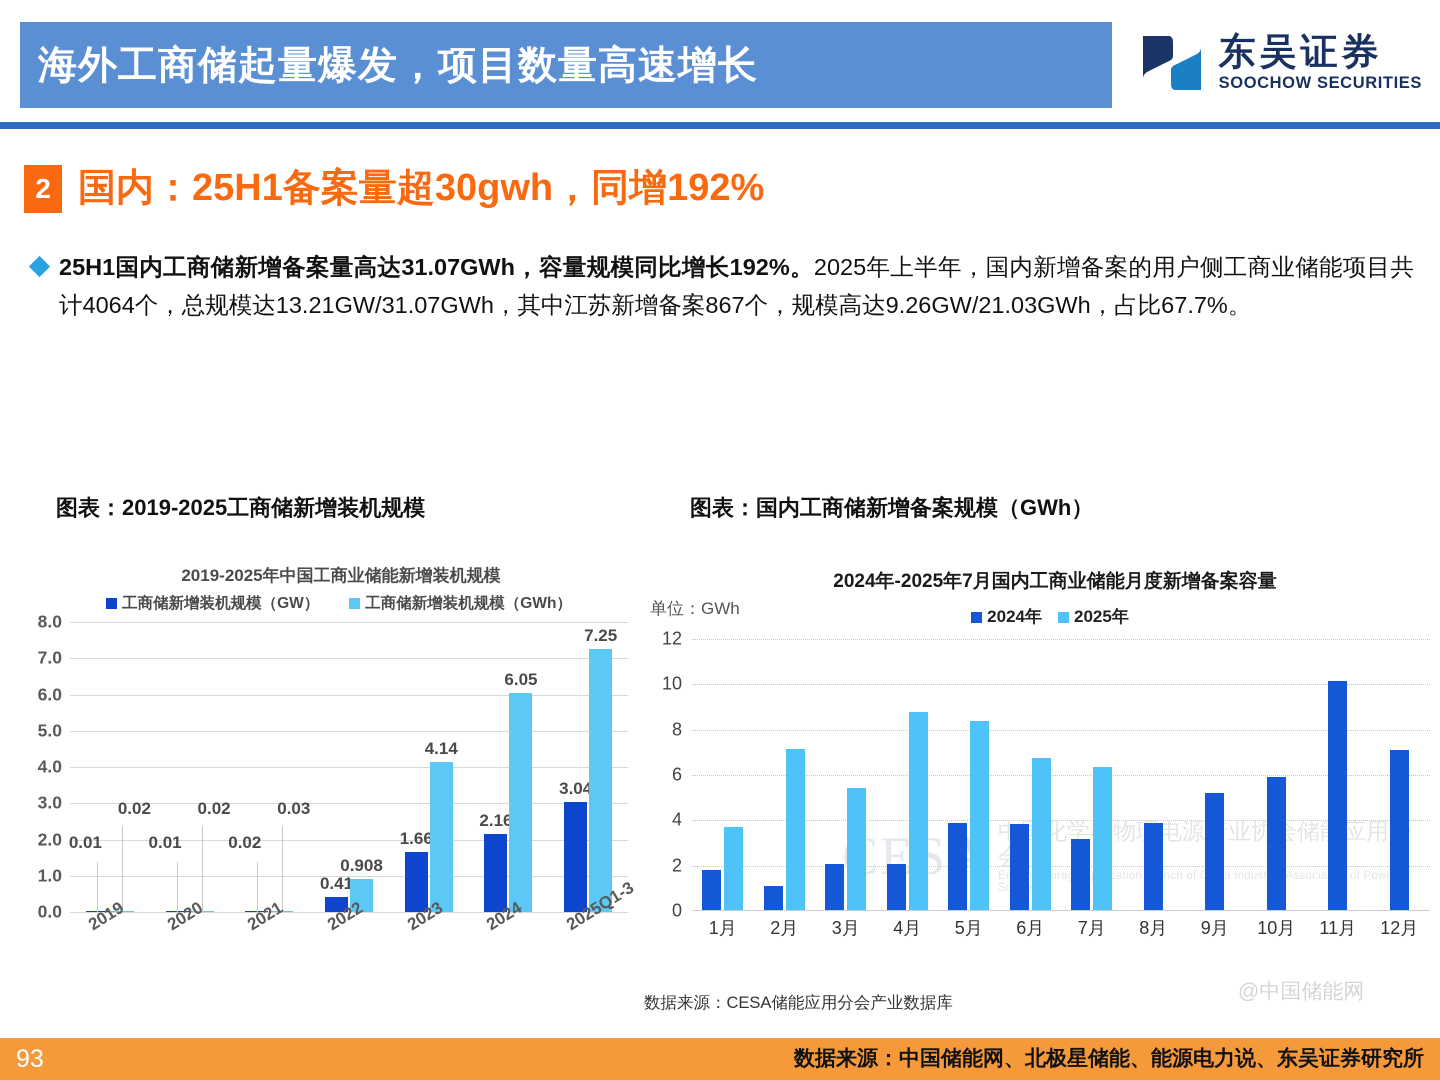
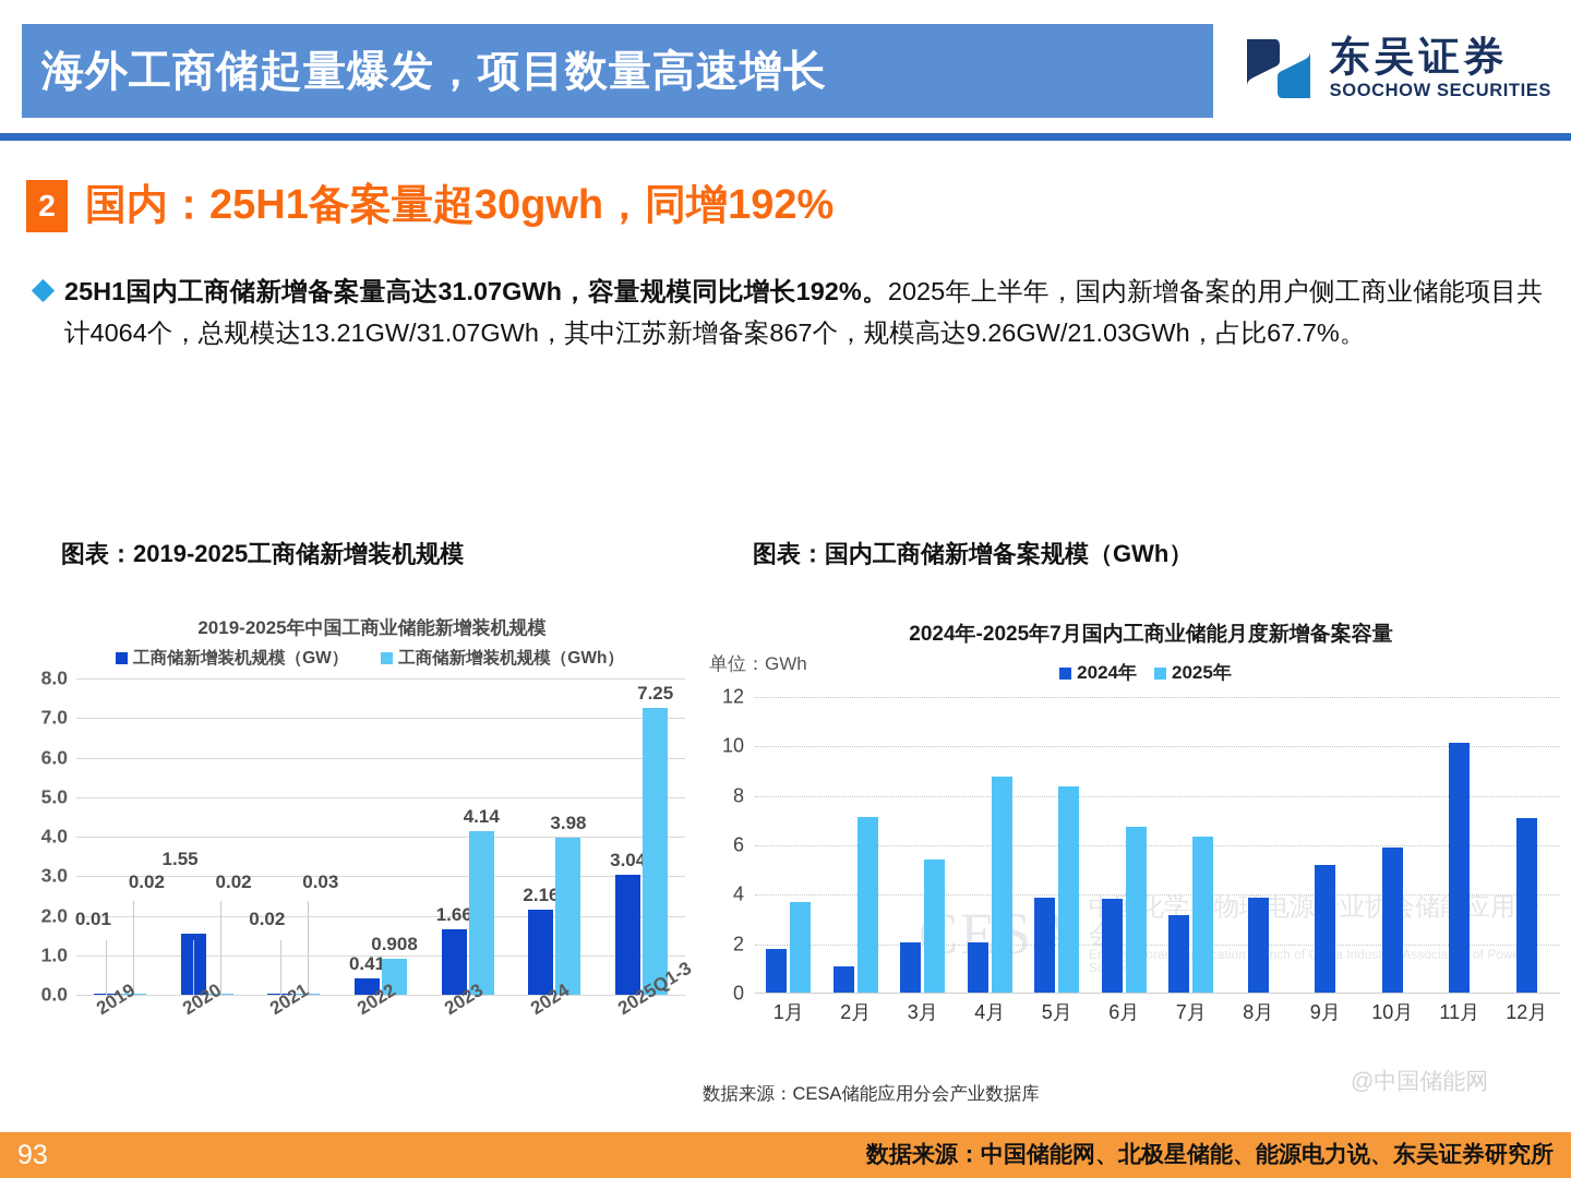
2019-2025年中国工商业储能新增装机规模/工商储新增装机规模（GW）/2020: 0.01 -> 1.55
2019-2025年中国工商业储能新增装机规模/工商储新增装机规模（GWh）/2024: 6.05 -> 3.98
